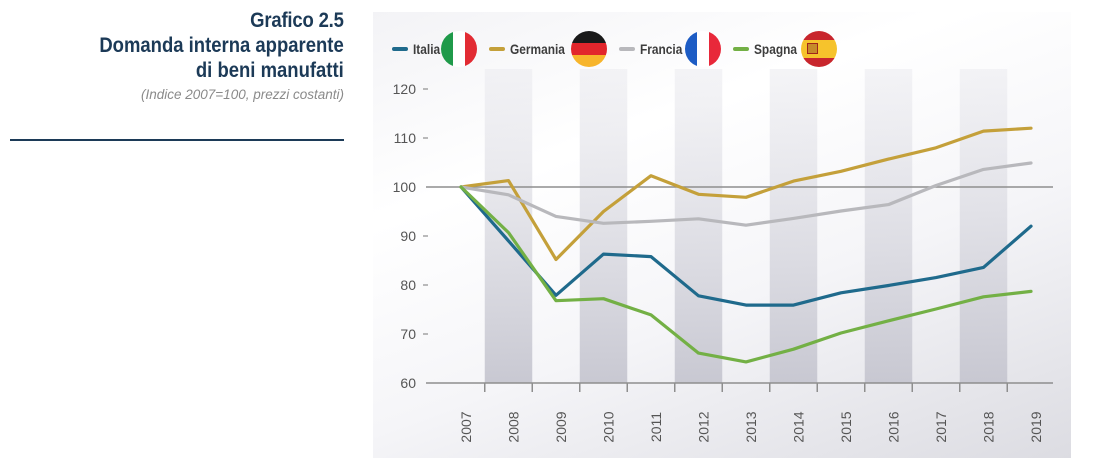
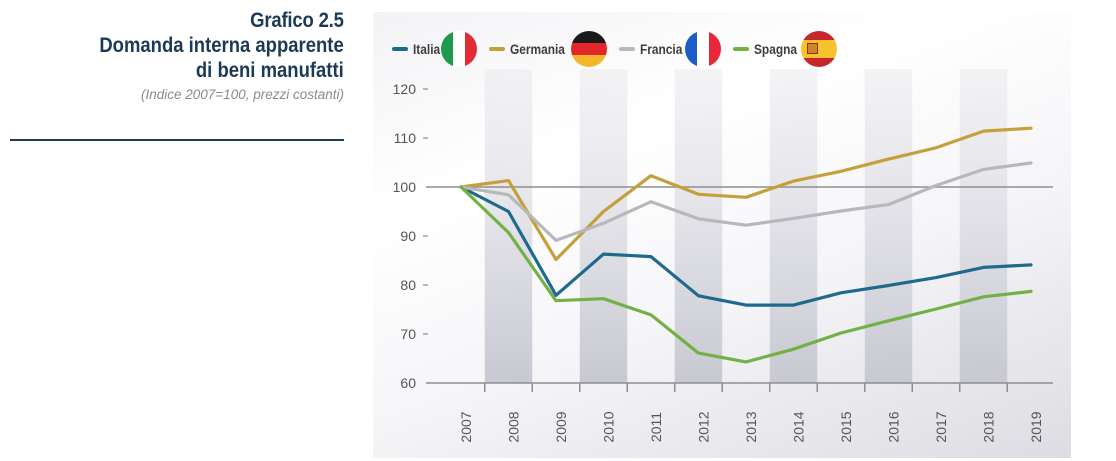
Italia/2008: 89 -> 95
Francia/2009: 94 -> 89
Francia/2011: 93 -> 97
Italia/2019: 92 -> 84
